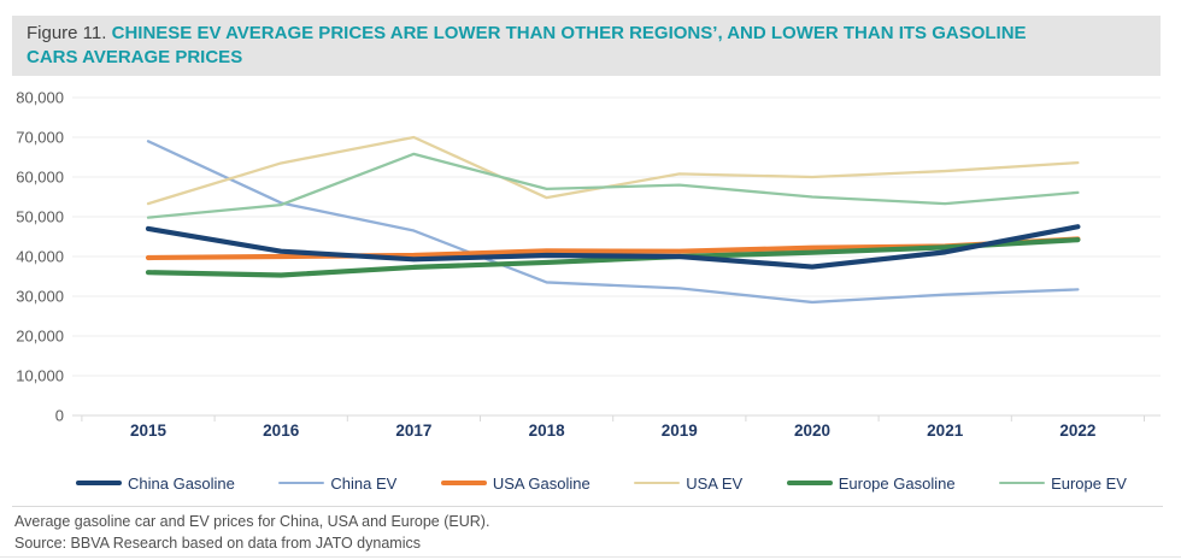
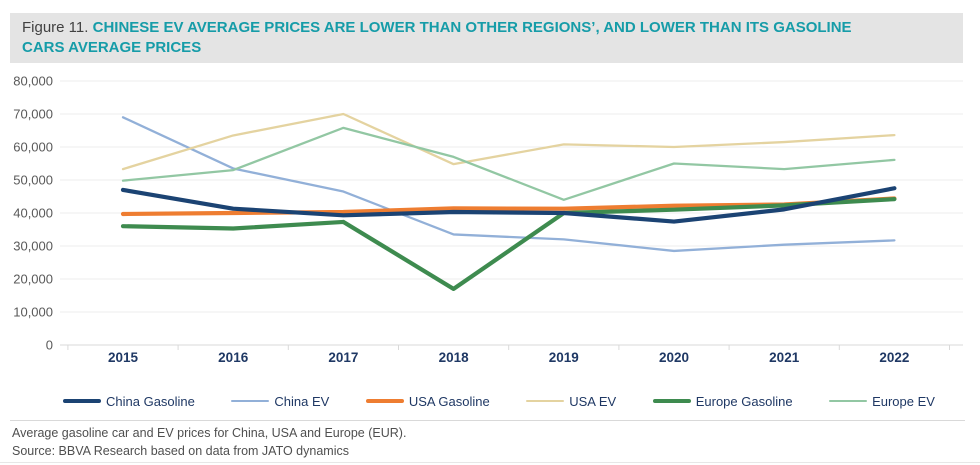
Europe Gasoline/2018: 38000 -> 17000
Europe EV/2019: 58000 -> 44000
